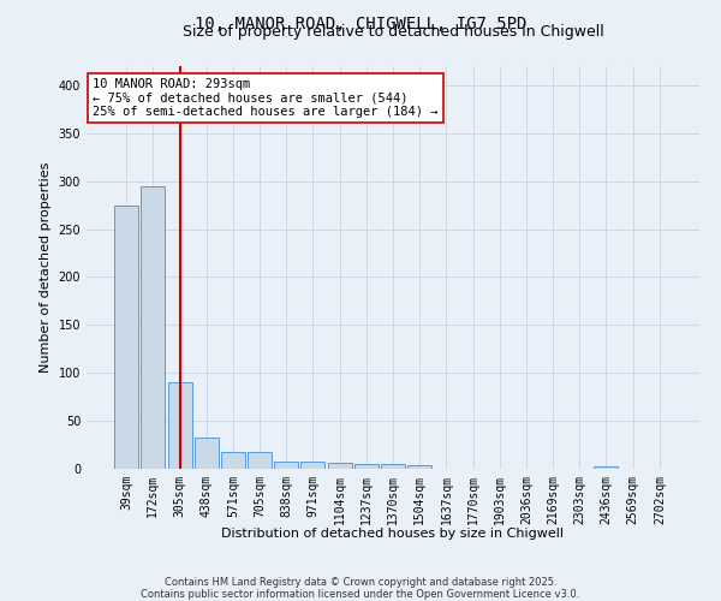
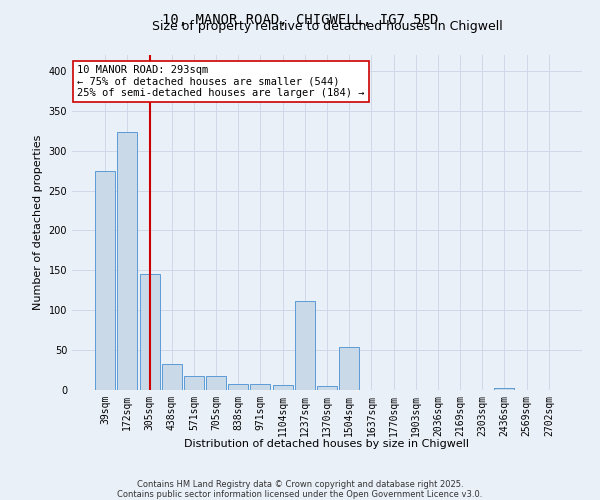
172sqm: 295 -> 324
305sqm: 90 -> 146
1237sqm: 5 -> 112
1504sqm: 4 -> 54
